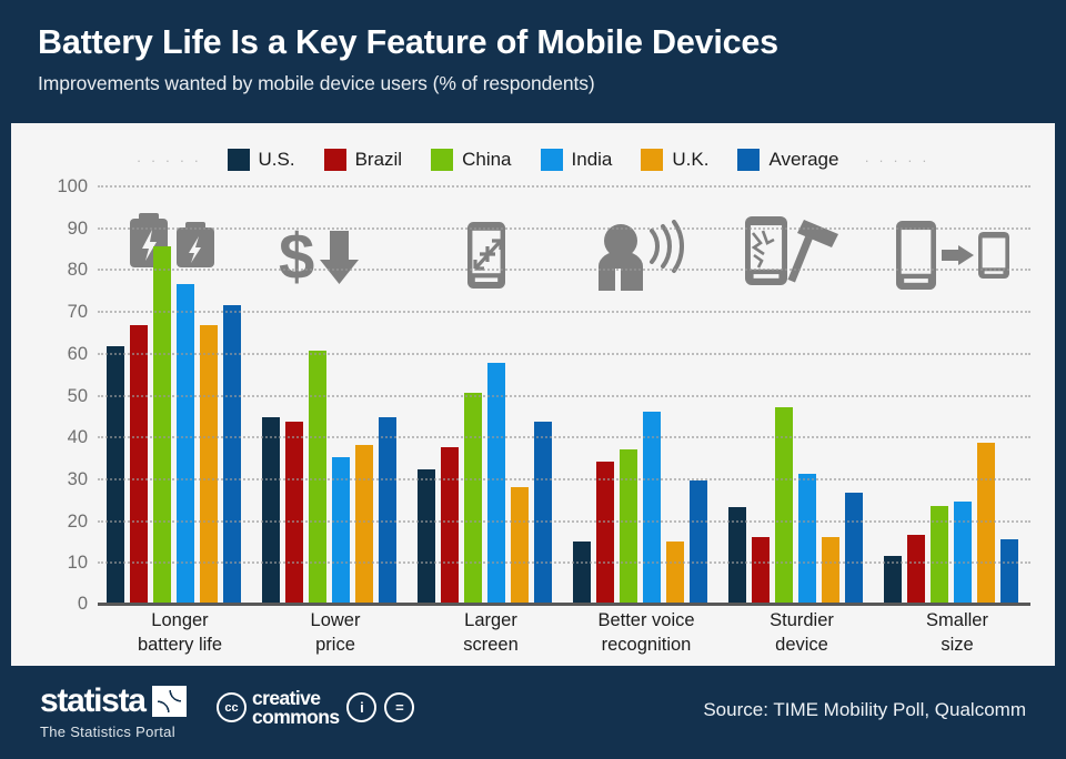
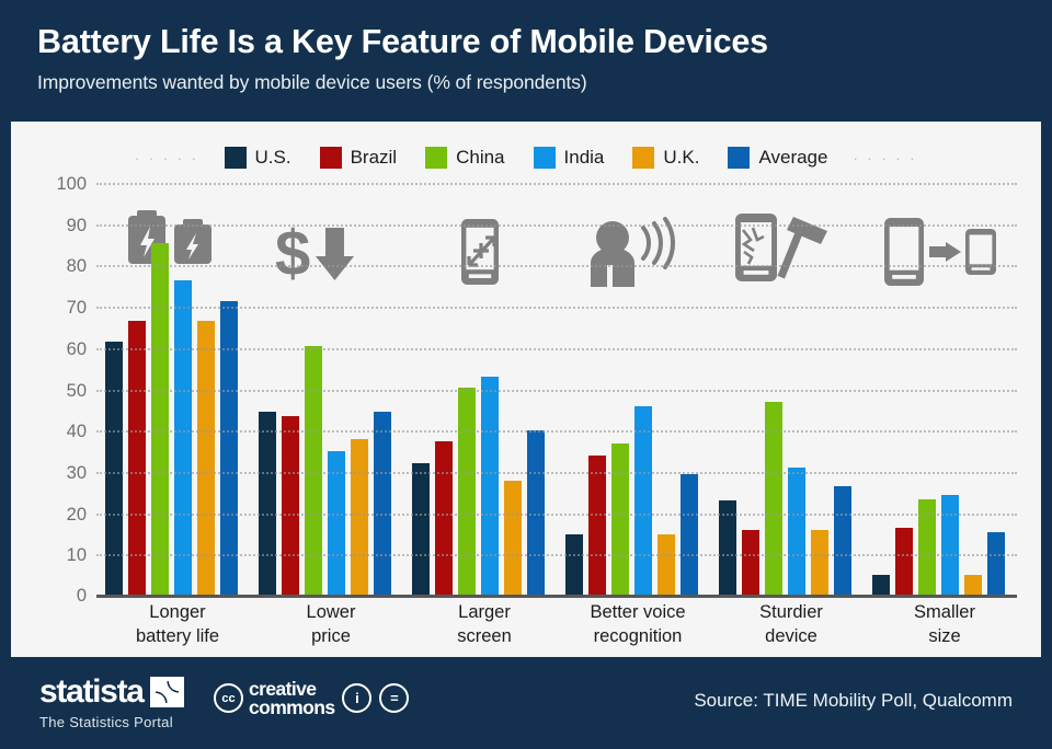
India/Larger screen: 58 -> 54
Average/Larger screen: 44 -> 40
U.S./Smaller size: 12 -> 6
U.K./Smaller size: 39 -> 6
